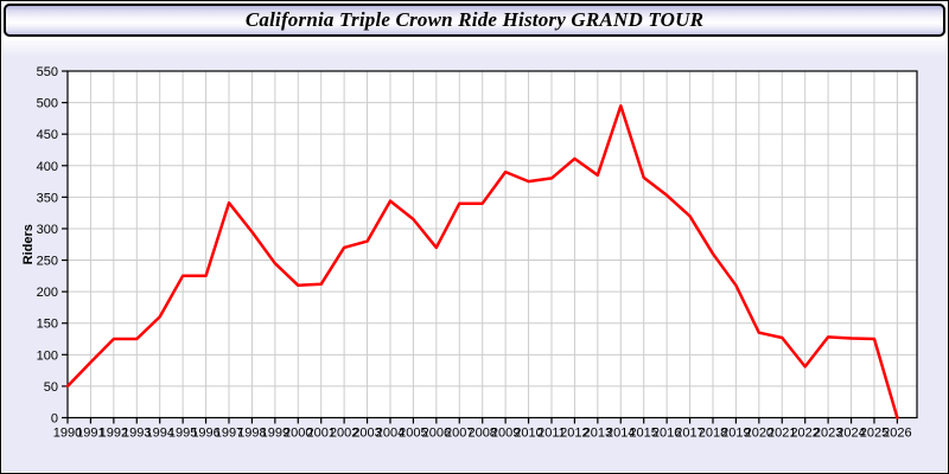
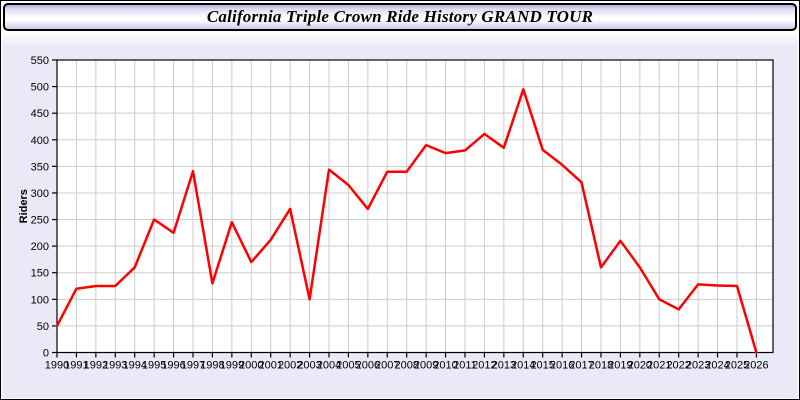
1991: 90 -> 120
1995: 220 -> 250
1998: 300 -> 130
2000: 210 -> 170
2003: 280 -> 100
2018: 260 -> 160
2020: 140 -> 160
2021: 130 -> 100
